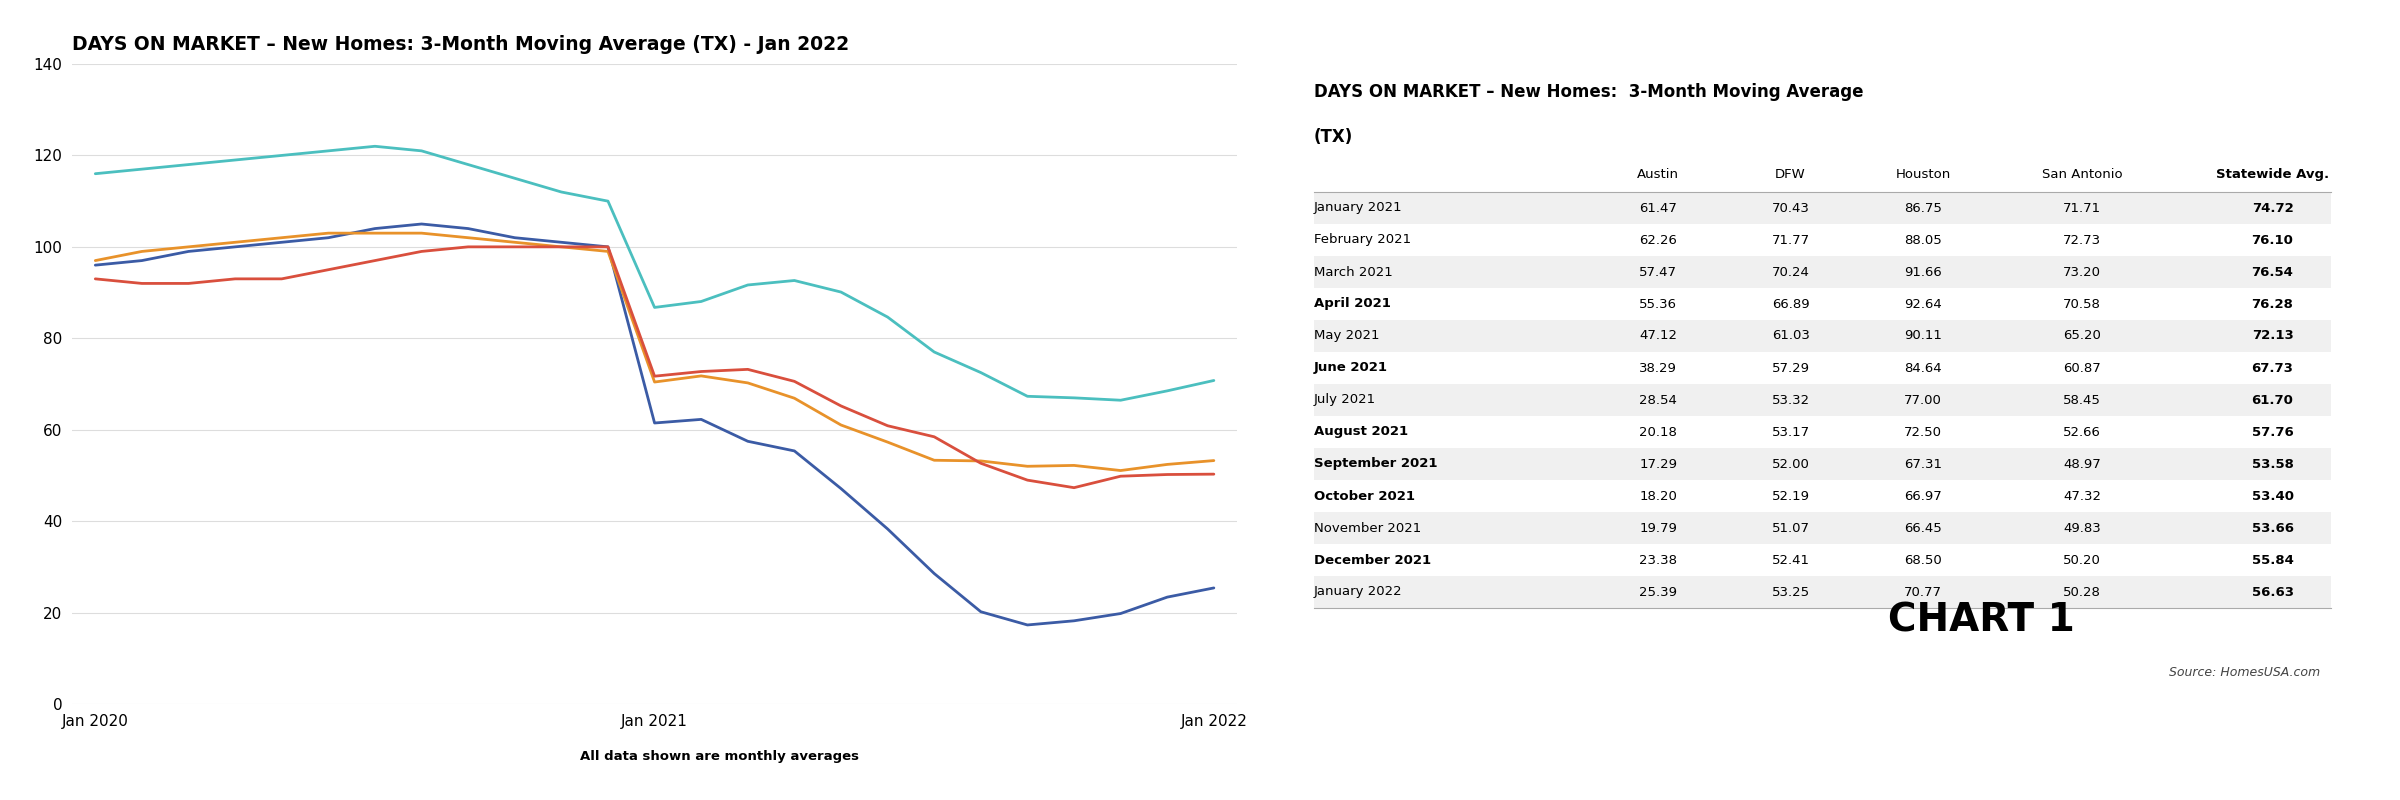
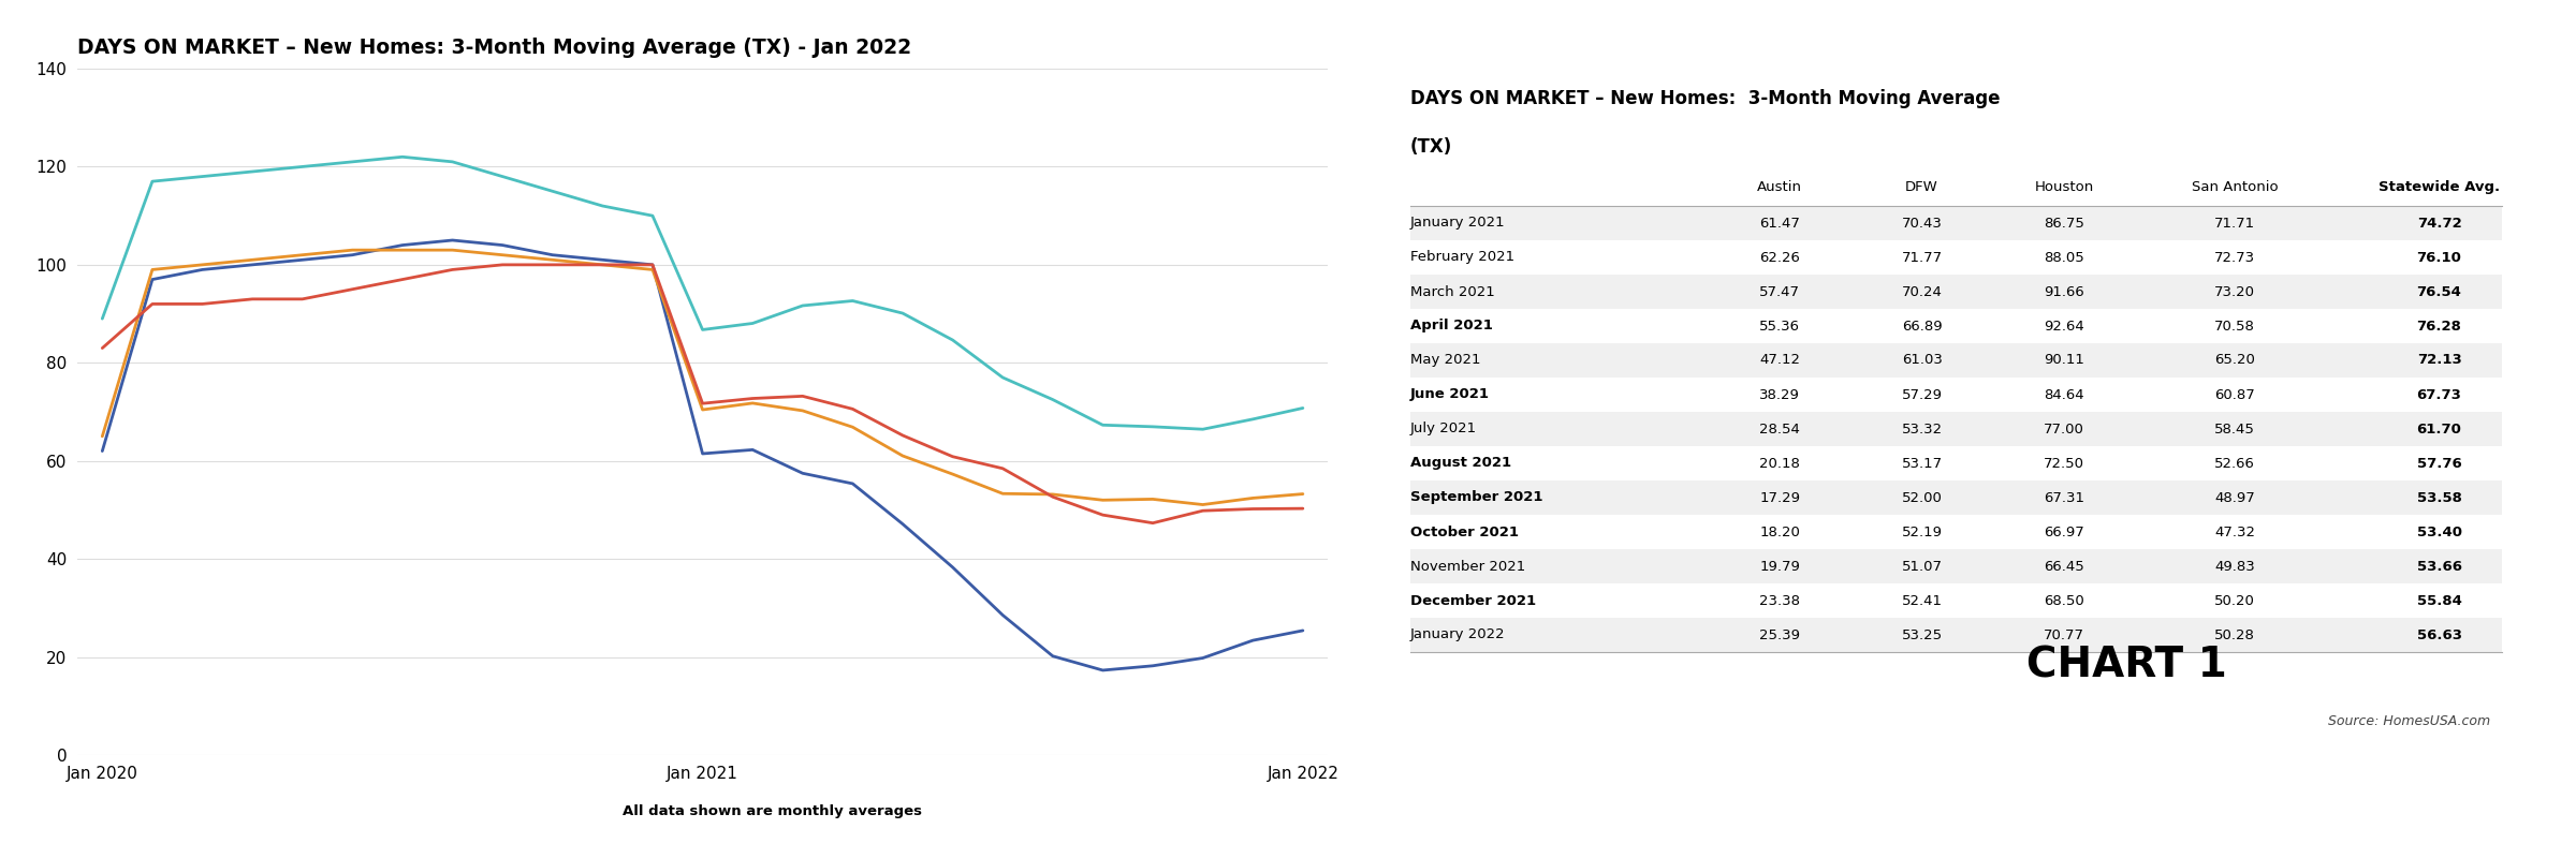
Austin/Jan 2020: 96.0 -> 62.0
DFW/Jan 2020: 97.0 -> 65.0
Houston/Jan 2020: 116.0 -> 89.0
San Antonio/Jan 2020: 93.0 -> 83.0
